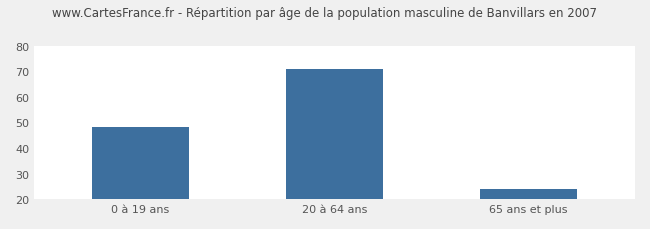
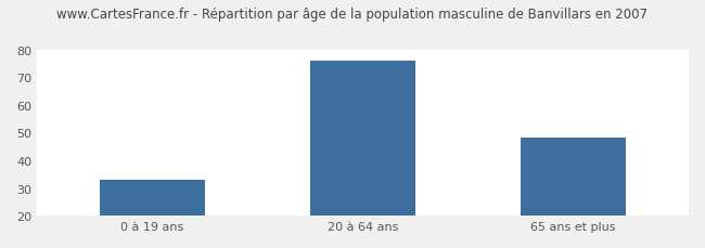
0 à 19 ans: 48 -> 33
20 à 64 ans: 71 -> 76
65 ans et plus: 24 -> 48
